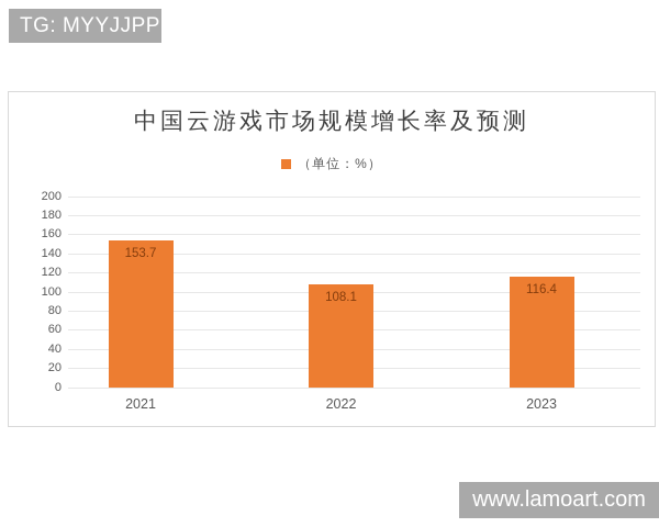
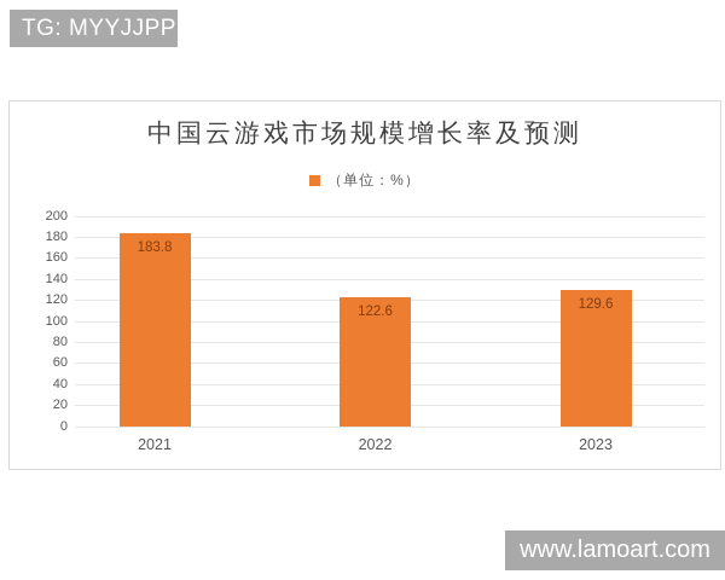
2021: 153.7 -> 183.8
2022: 108.1 -> 122.6
2023: 116.4 -> 129.6
